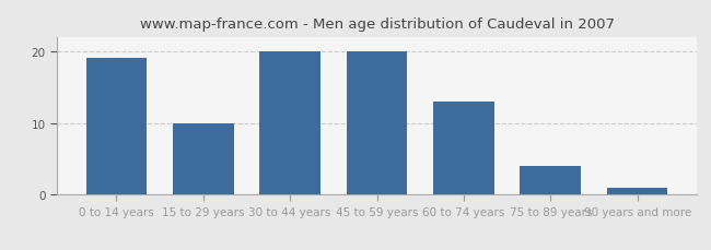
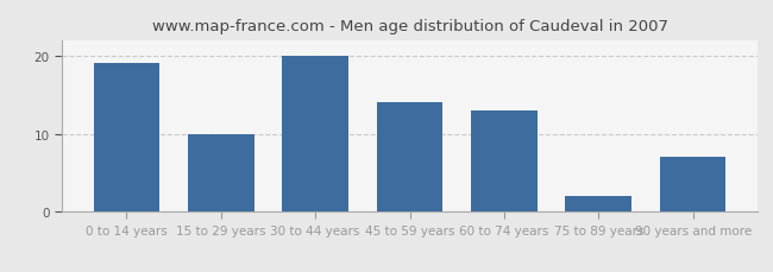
45 to 59 years: 20 -> 14
75 to 89 years: 4 -> 2
90 years and more: 1 -> 7
